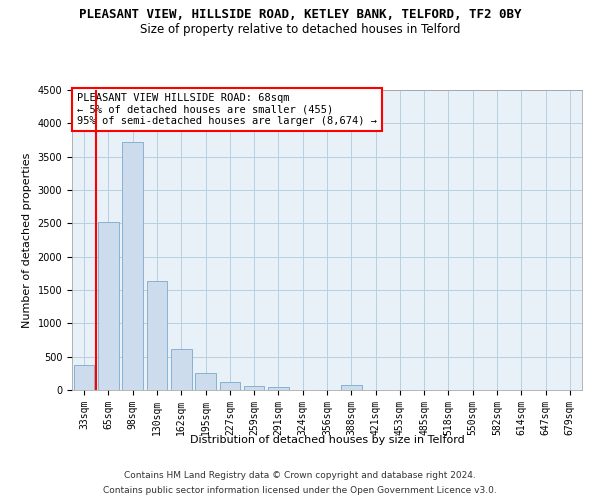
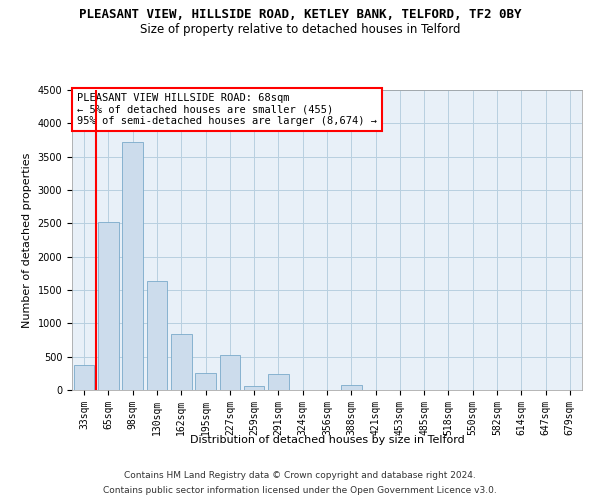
162sqm: 610 -> 840
227sqm: 120 -> 520
291sqm: 50 -> 240
